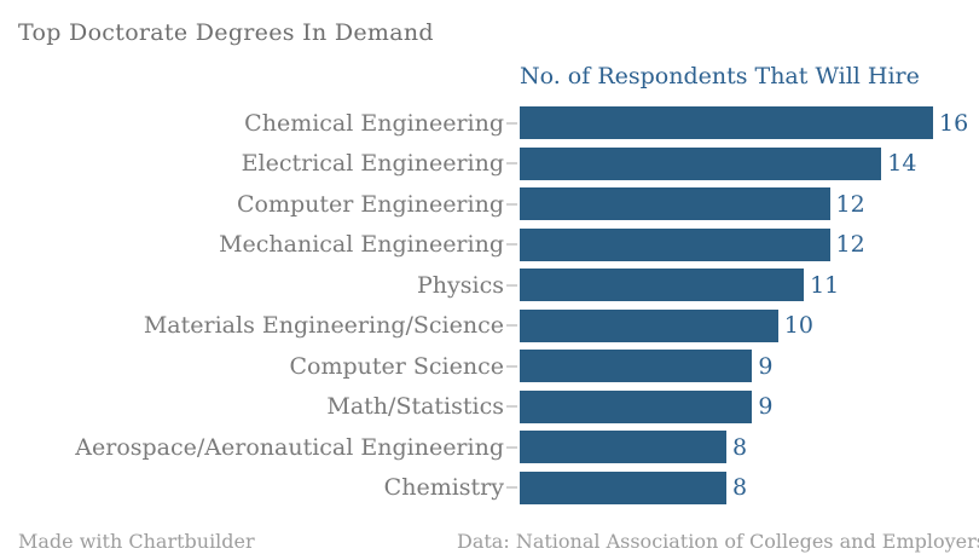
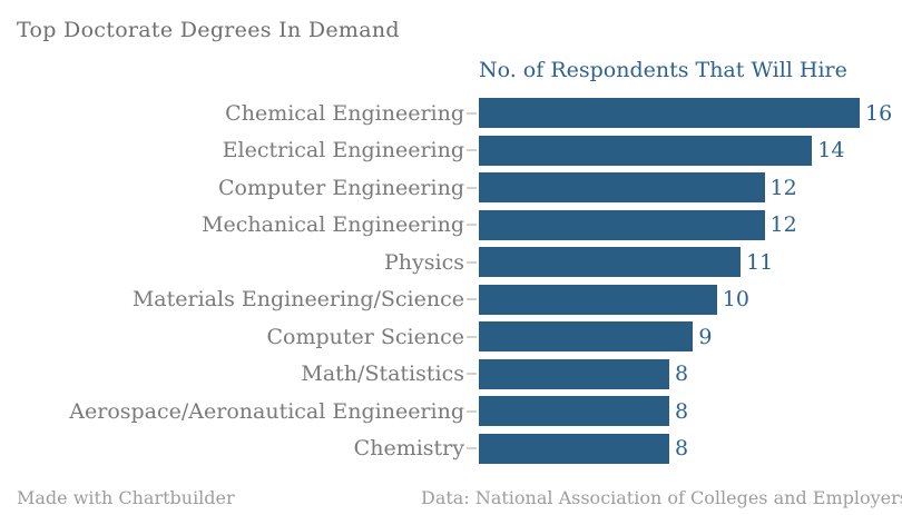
Math/Statistics: 9 -> 8
